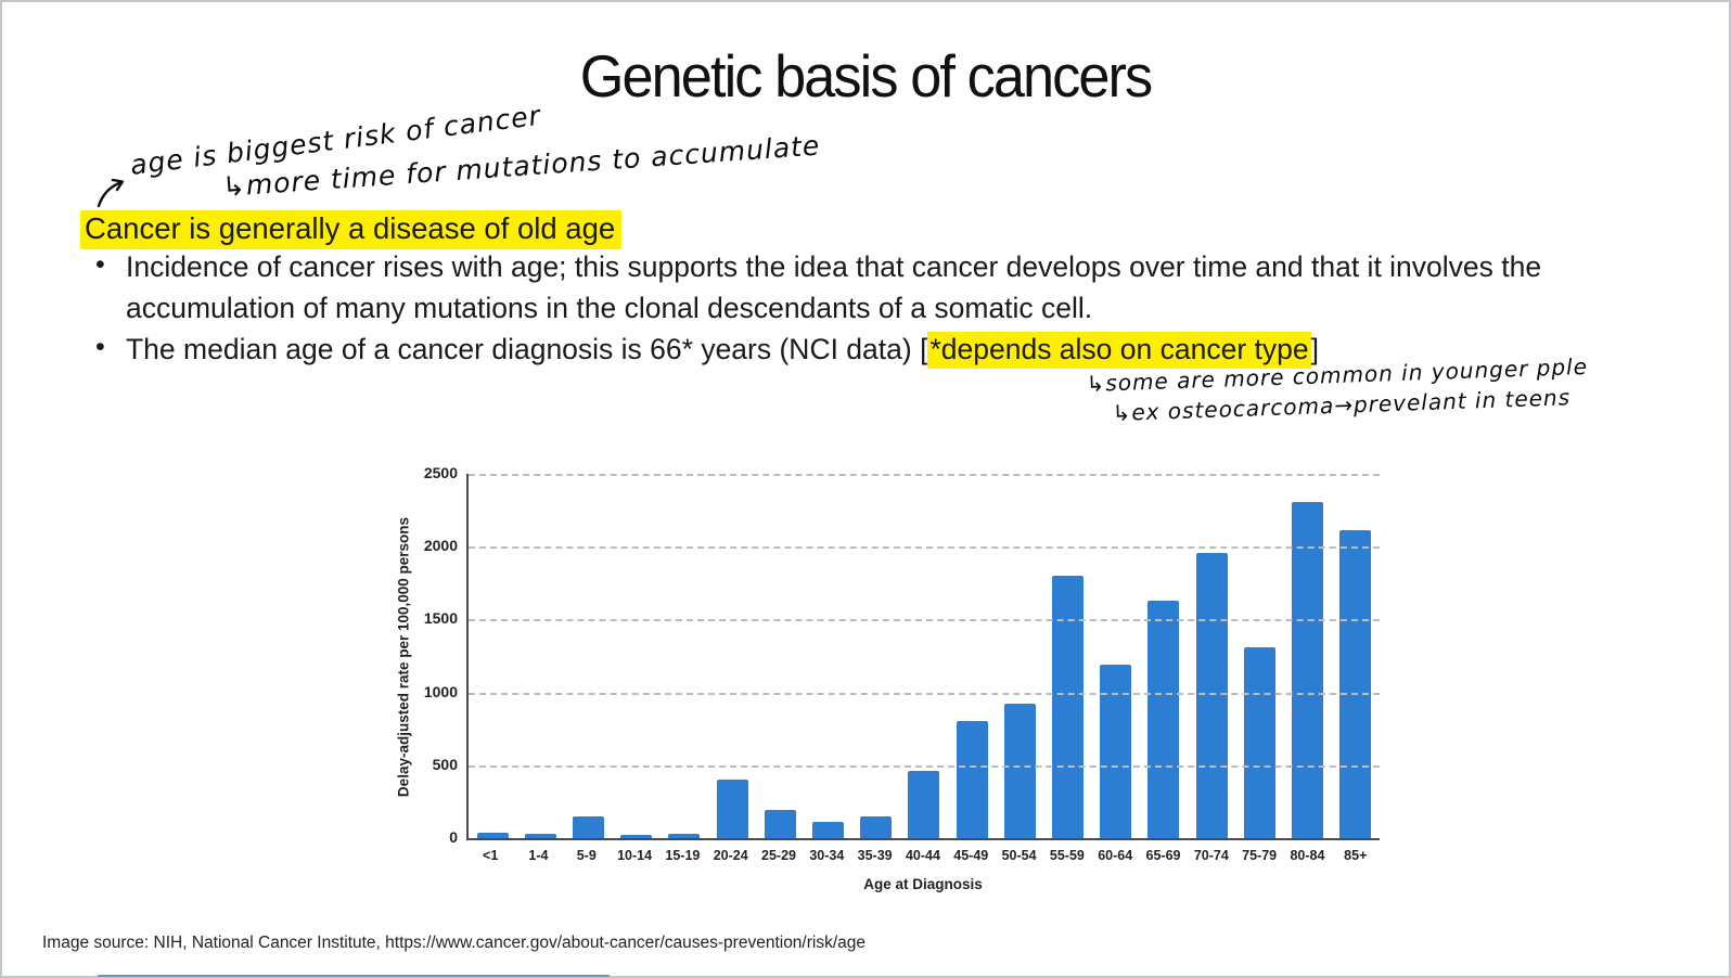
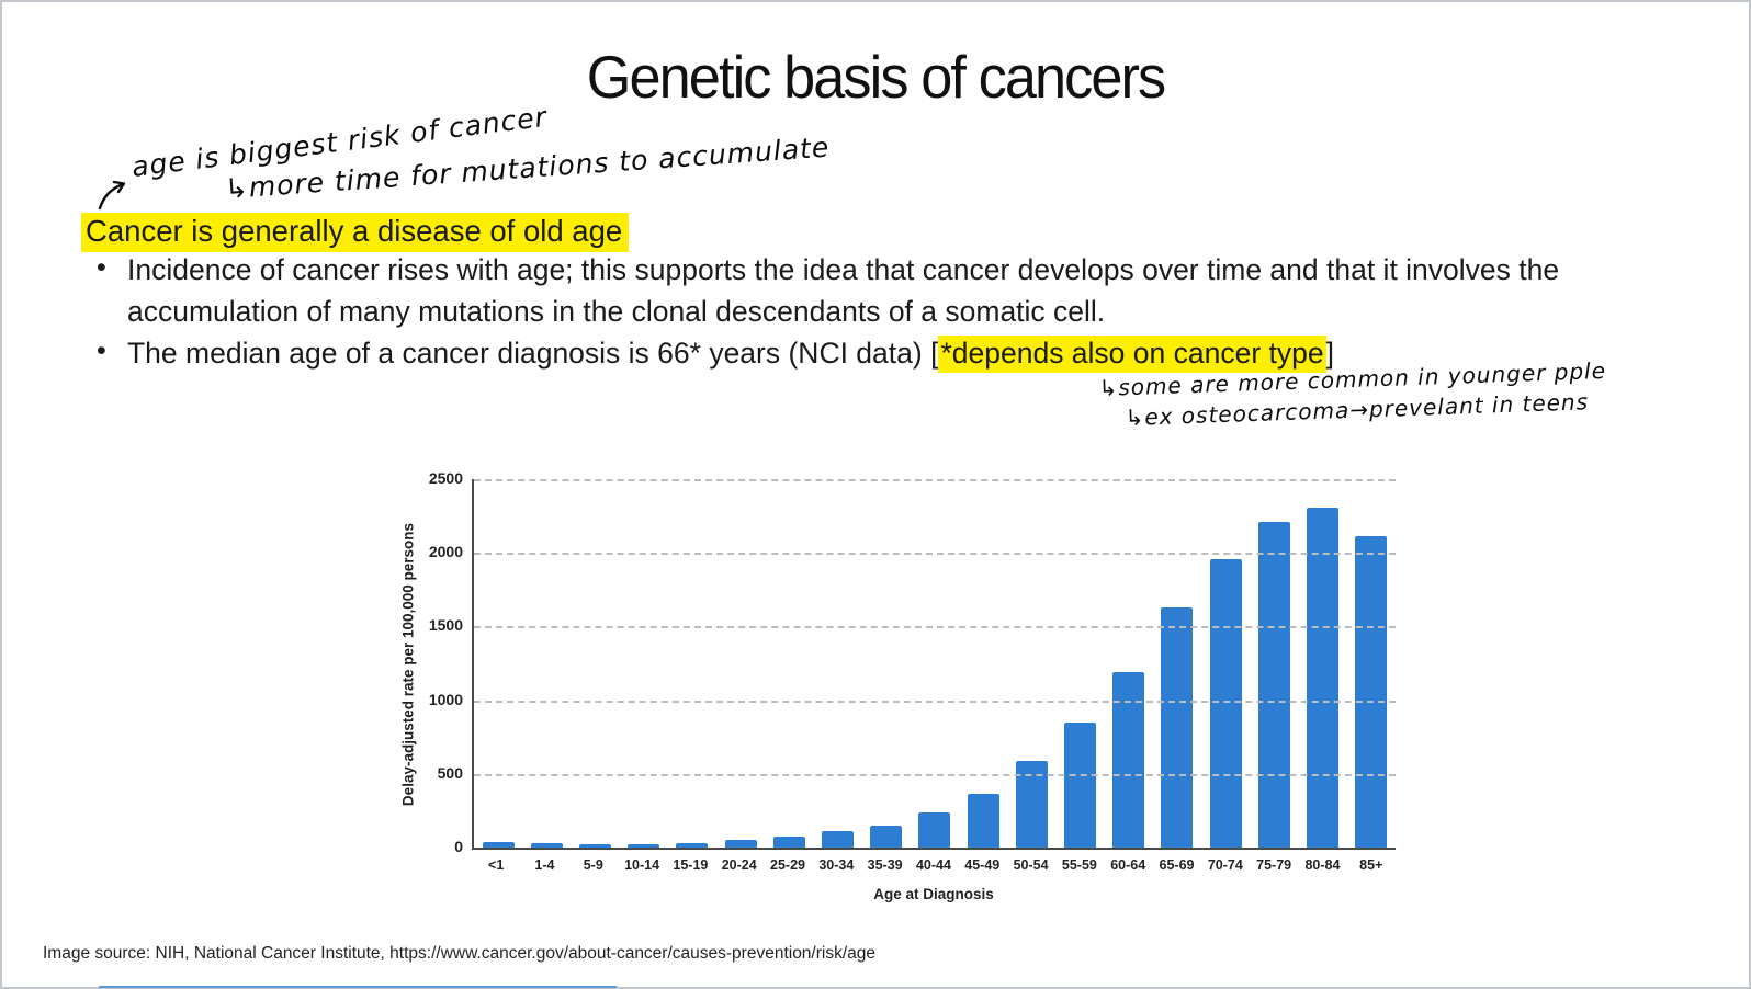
5-9: 150 -> 20
20-24: 400 -> 50
25-29: 190 -> 80
40-44: 460 -> 240
45-49: 800 -> 360
50-54: 920 -> 580
55-59: 1800 -> 850
75-79: 1310 -> 2210
